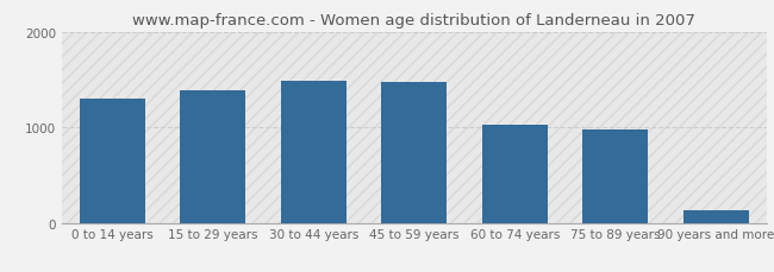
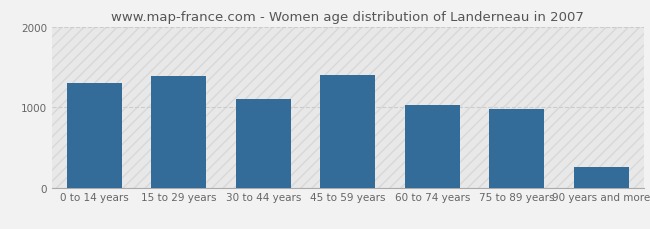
30 to 44 years: 1490 -> 1100
45 to 59 years: 1470 -> 1400
90 years and more: 130 -> 260
